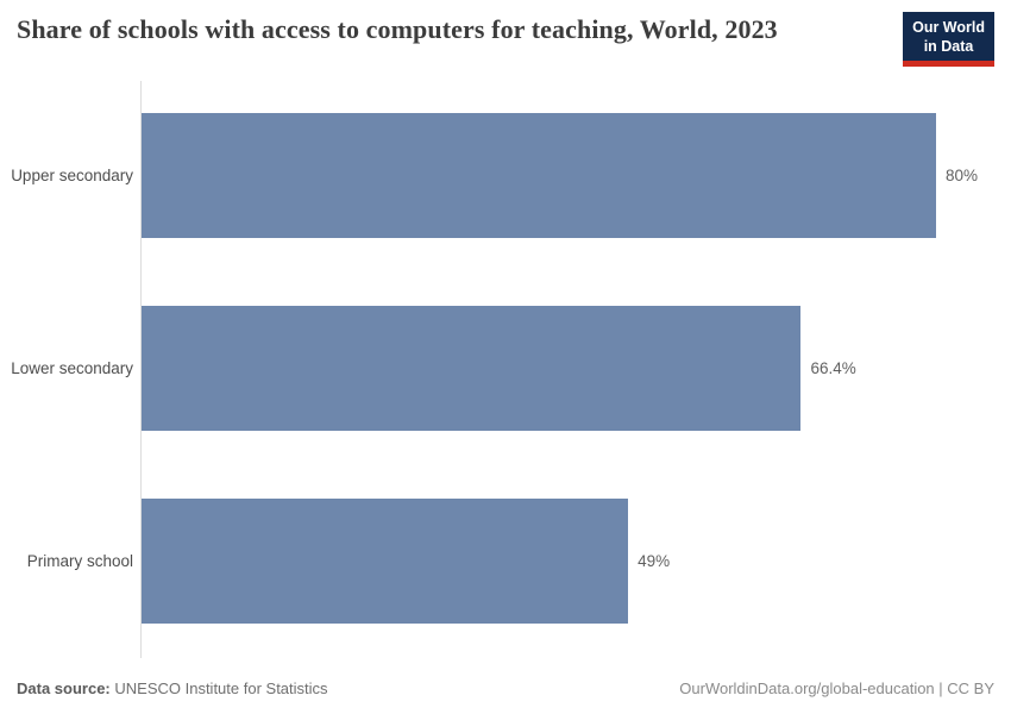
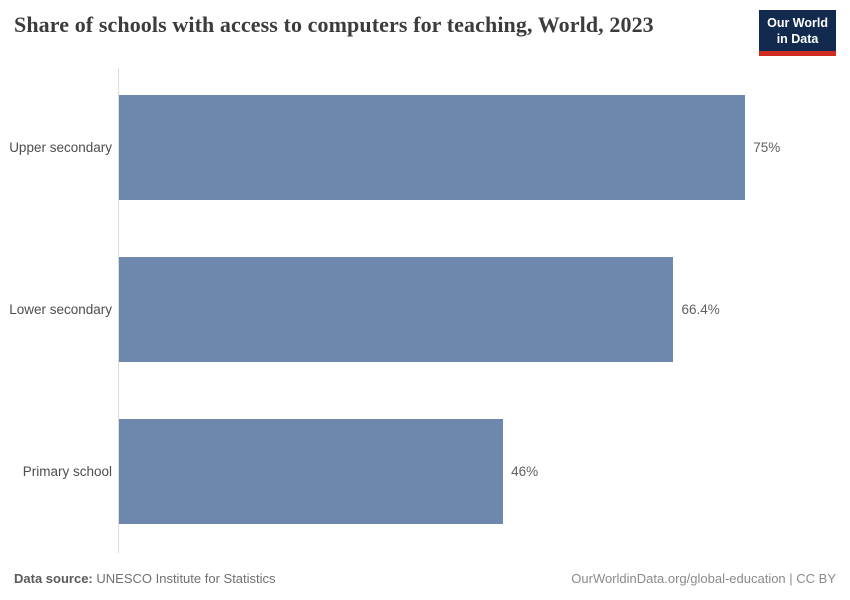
Upper secondary: 80% -> 75%
Primary school: 49% -> 46%
